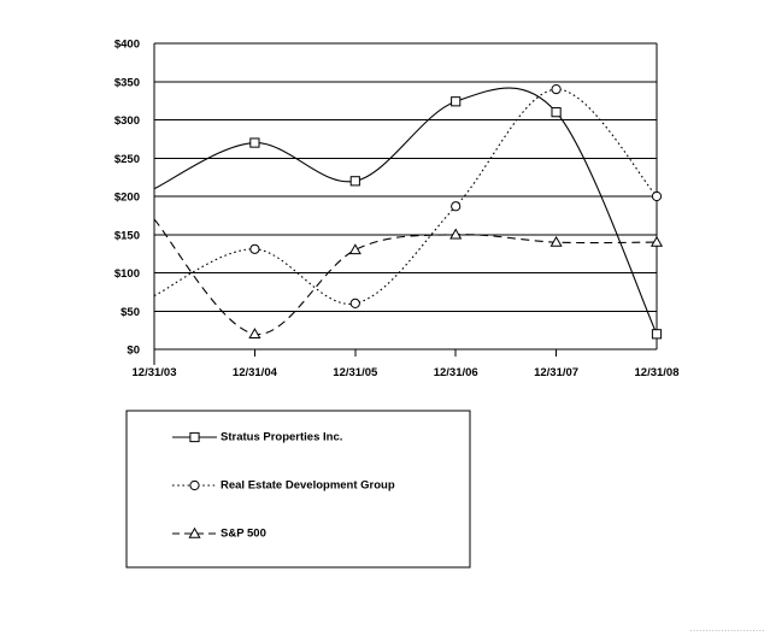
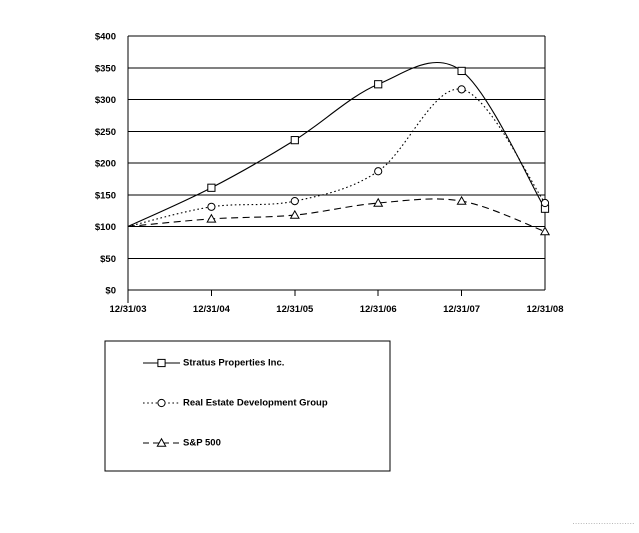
Stratus Properties Inc./12/31/03: $210 -> $100
Real Estate Development Group/12/31/03: $70 -> $100
S&P 500/12/31/03: $170 -> $100
Stratus Properties Inc./12/31/04: $270 -> $160
S&P 500/12/31/04: $20 -> $110
Stratus Properties Inc./12/31/05: $220 -> $240
Real Estate Development Group/12/31/05: $60 -> $140
S&P 500/12/31/05: $130 -> $120
S&P 500/12/31/06: $150 -> $140
Stratus Properties Inc./12/31/07: $310 -> $340
Real Estate Development Group/12/31/07: $340 -> $320
Stratus Properties Inc./12/31/08: $20 -> $130
Real Estate Development Group/12/31/08: $200 -> $140
S&P 500/12/31/08: $140 -> $90
